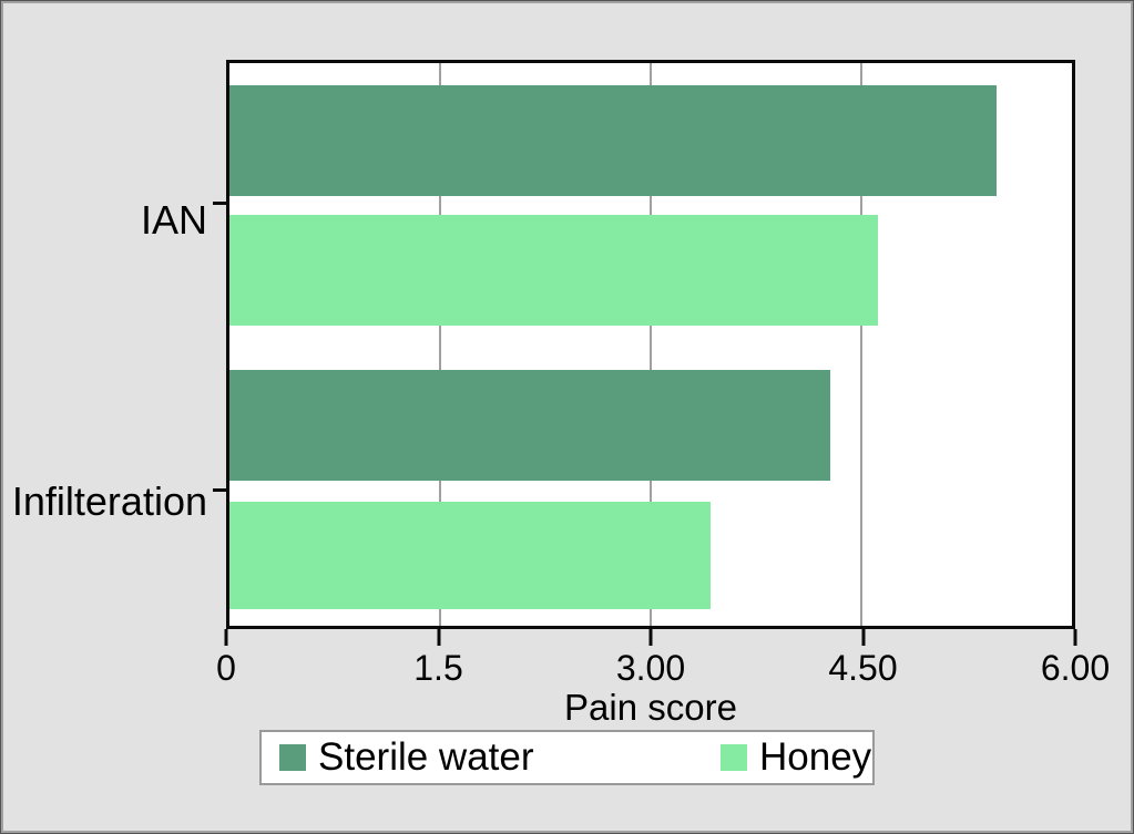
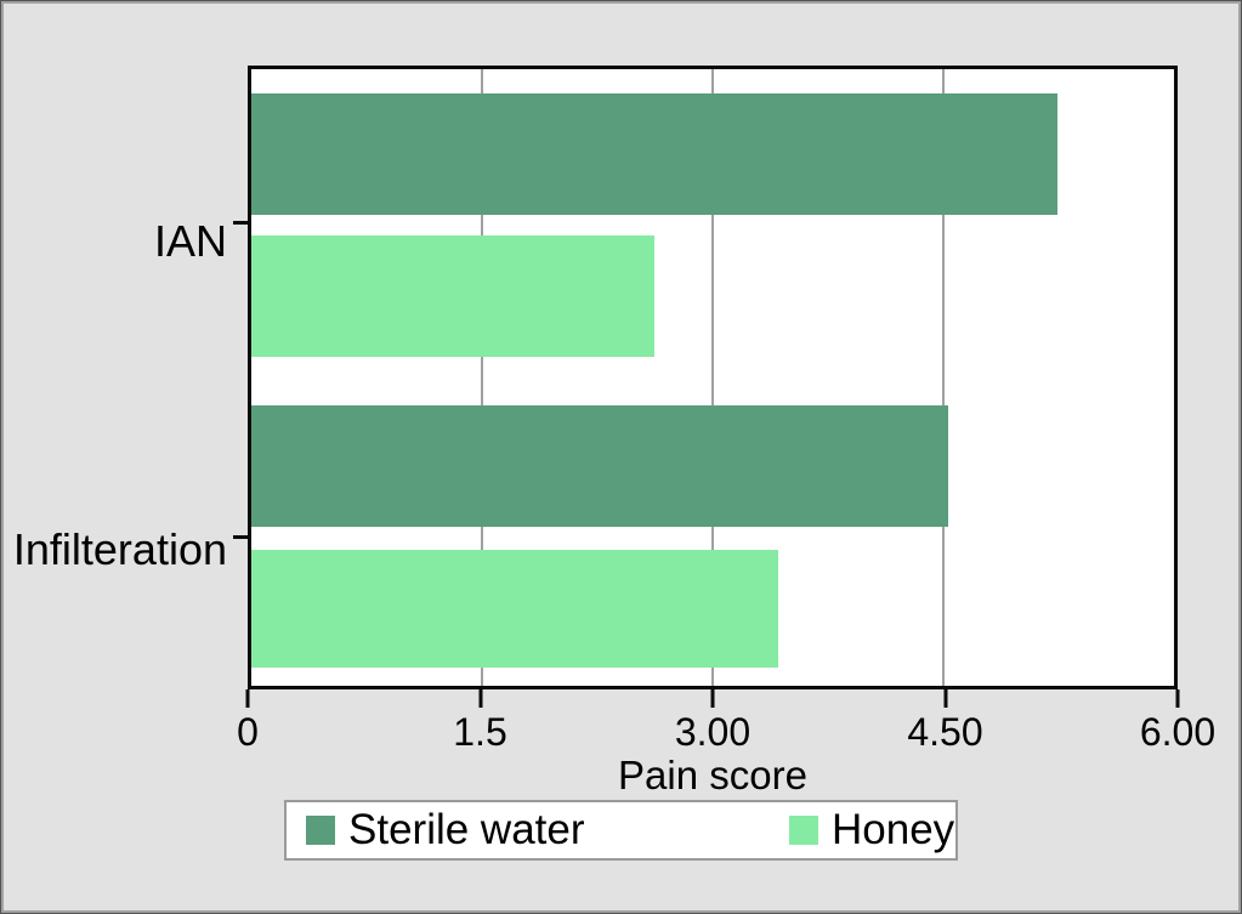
Sterile water/IAN: 5.46 -> 5.24
Honey/IAN: 4.62 -> 2.62
Sterile water/Infilteration: 4.28 -> 4.53
